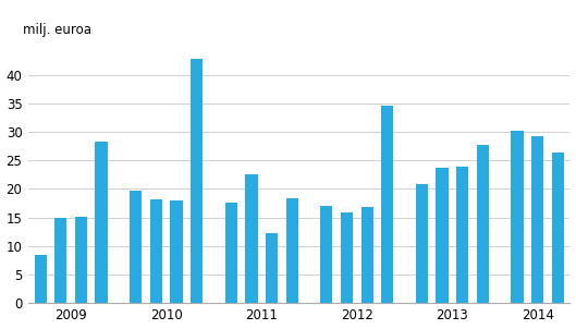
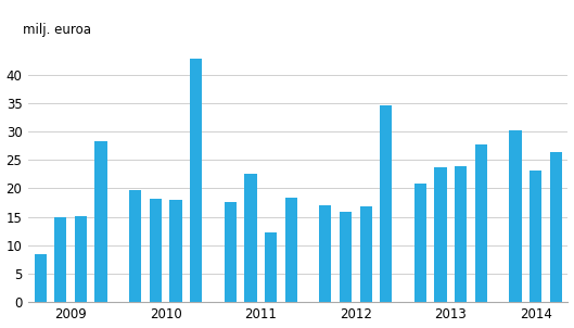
2014: 29.3 -> 23.2
